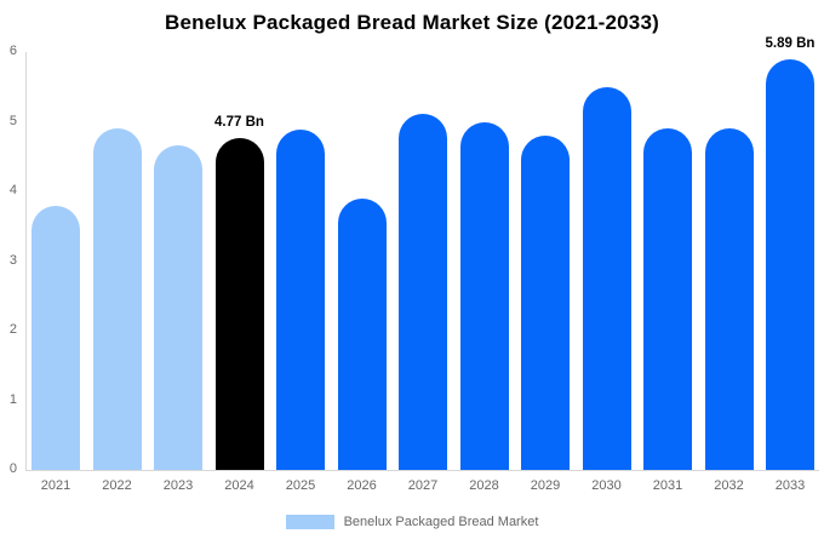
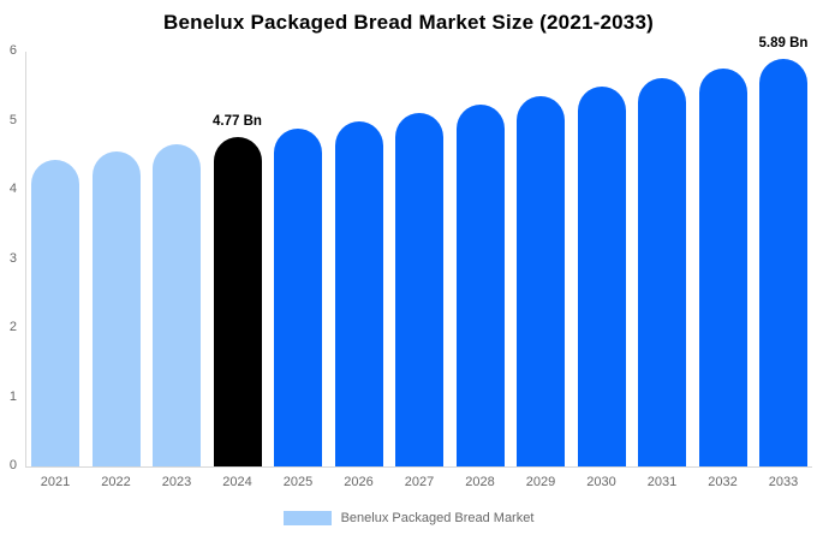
2021: 3.8 -> 4.4
2022: 4.9 -> 4.5
2026: 3.9 -> 5.0
2028: 5.0 -> 5.2
2029: 4.8 -> 5.4
2031: 4.9 -> 5.6
2032: 4.9 -> 5.8
